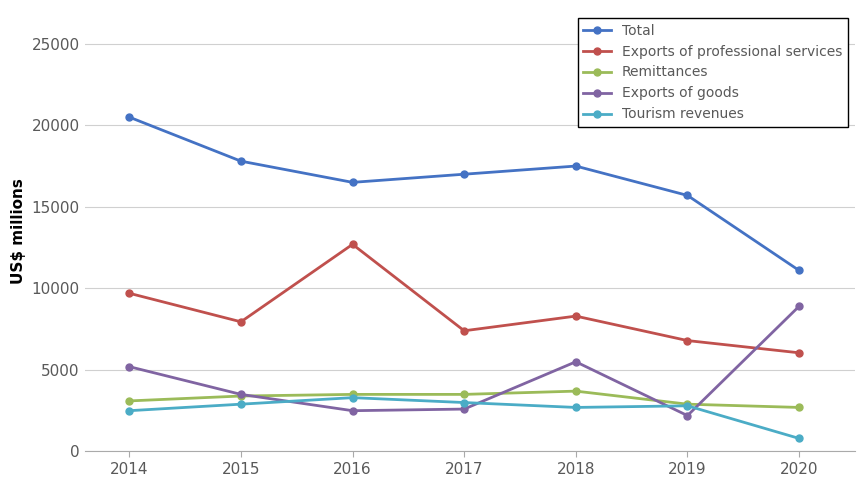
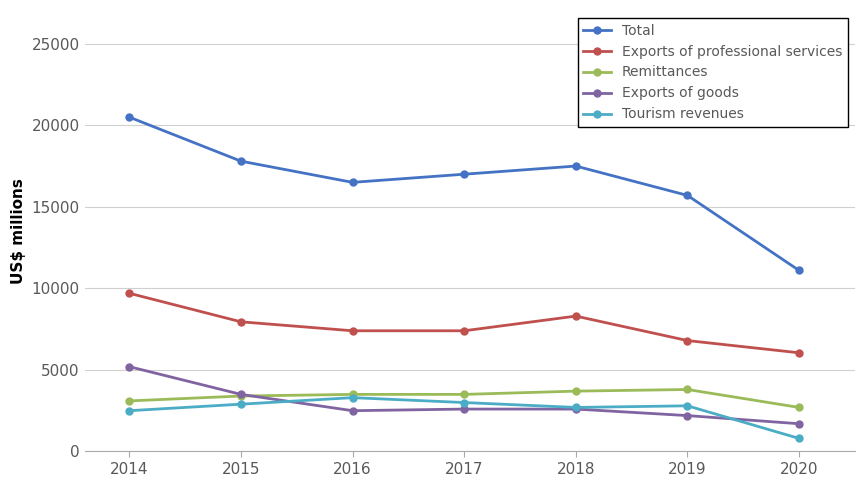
Exports of professional services/2016: 12700 -> 7400
Exports of goods/2018: 5500 -> 2600
Remittances/2019: 2900 -> 3800
Exports of goods/2020: 8900 -> 1700
